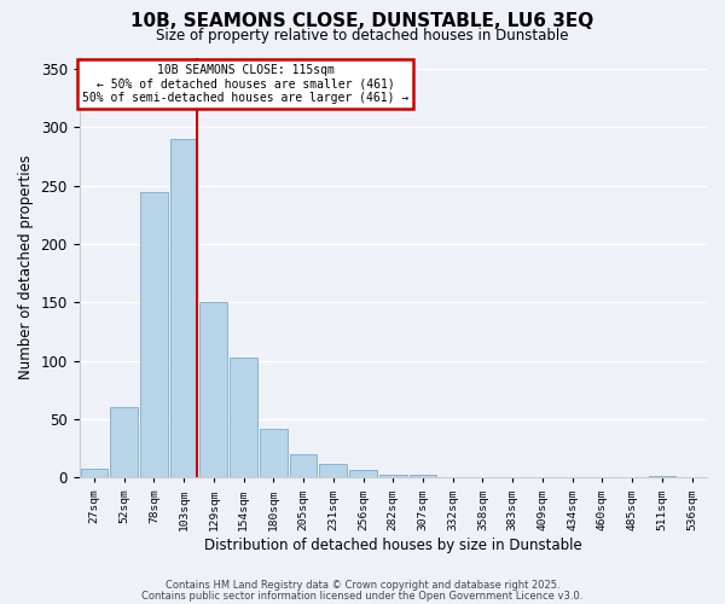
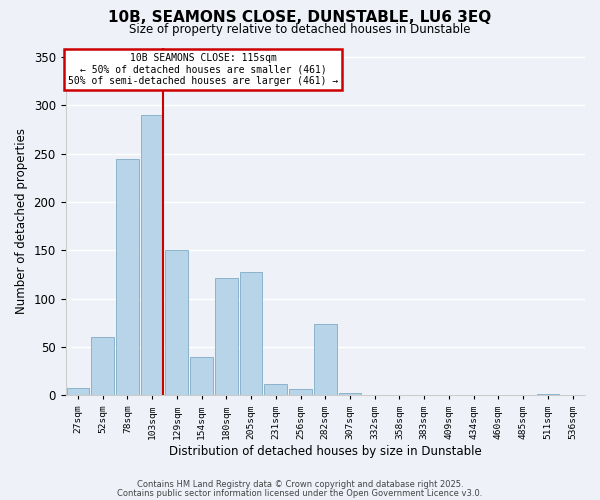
154sqm: 103 -> 40
180sqm: 42 -> 122
205sqm: 20 -> 128
282sqm: 3 -> 74
